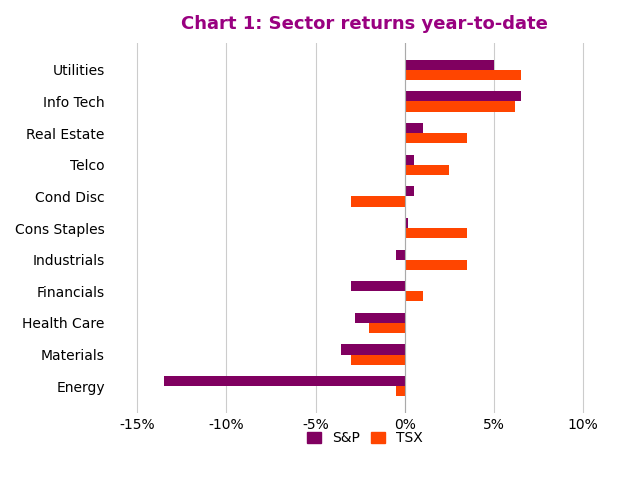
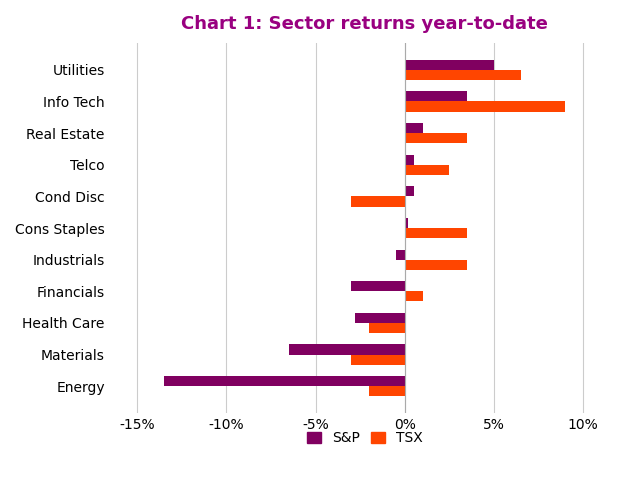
S&P/Info Tech: 6.5% -> 3.5%
TSX/Info Tech: 6.2% -> 9.0%
S&P/Materials: -3.6% -> -6.5%
TSX/Energy: -0.5% -> -2.0%
